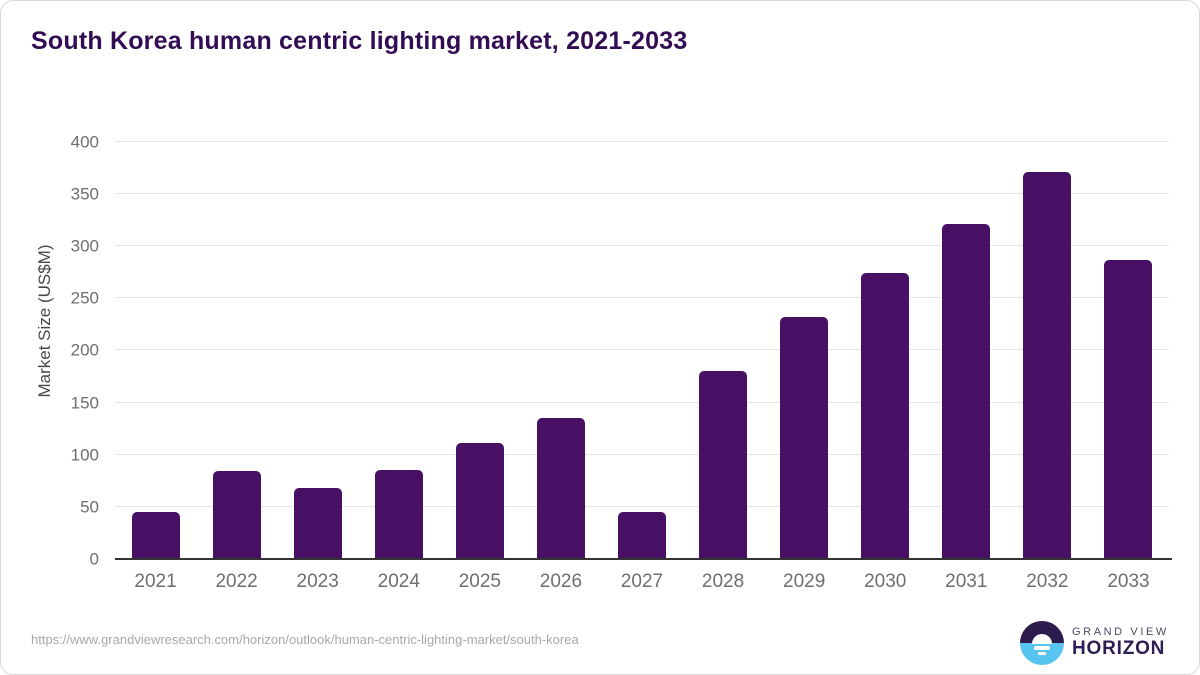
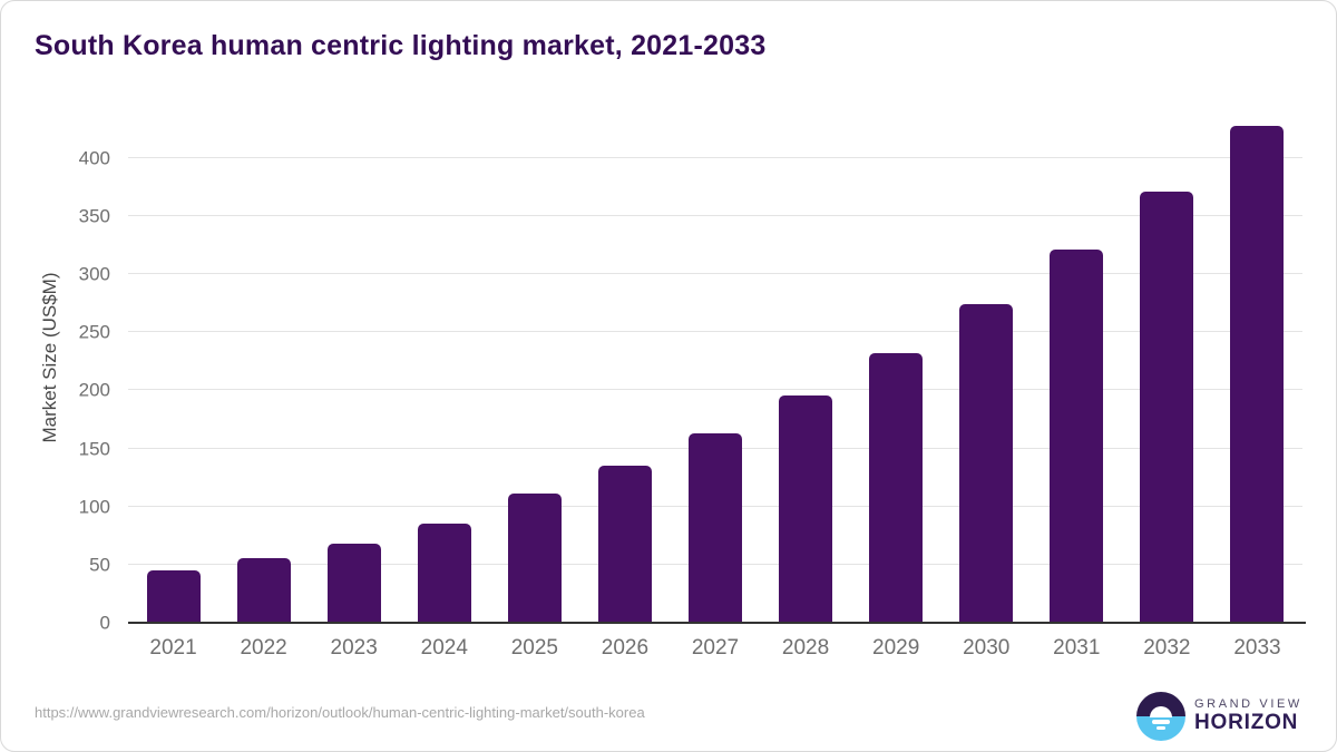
2022: 84 -> 56
2027: 45 -> 163
2028: 180 -> 196
2033: 287 -> 428
